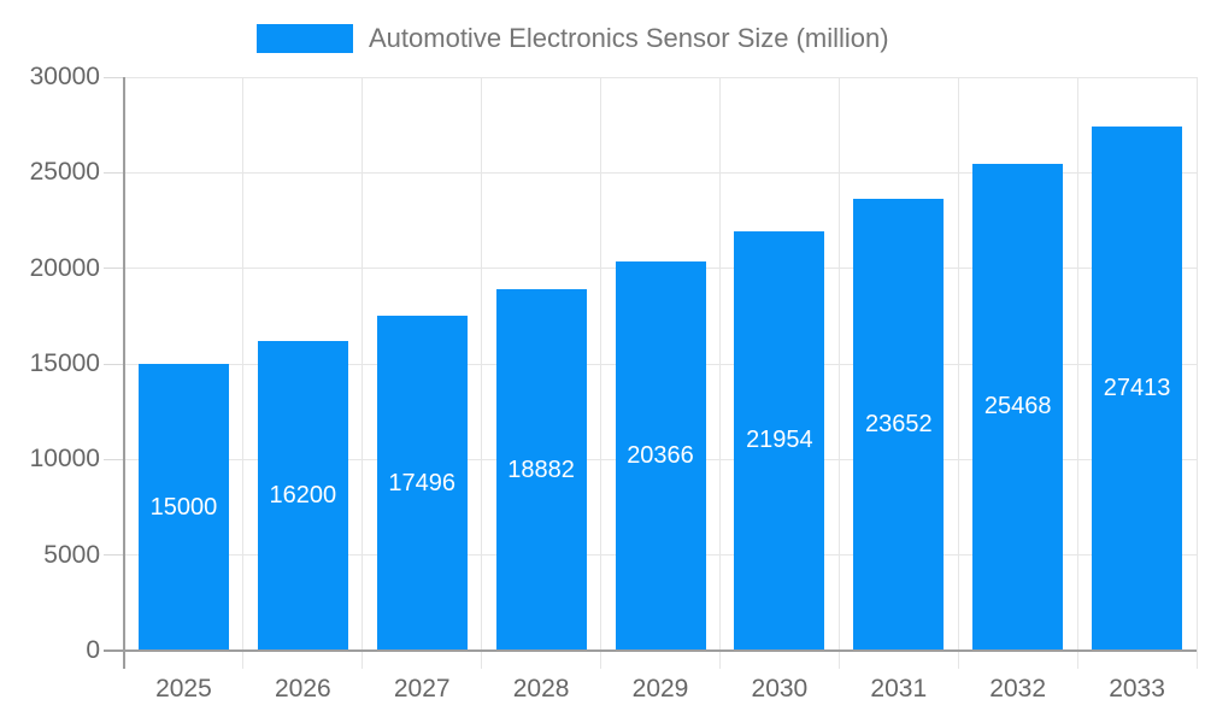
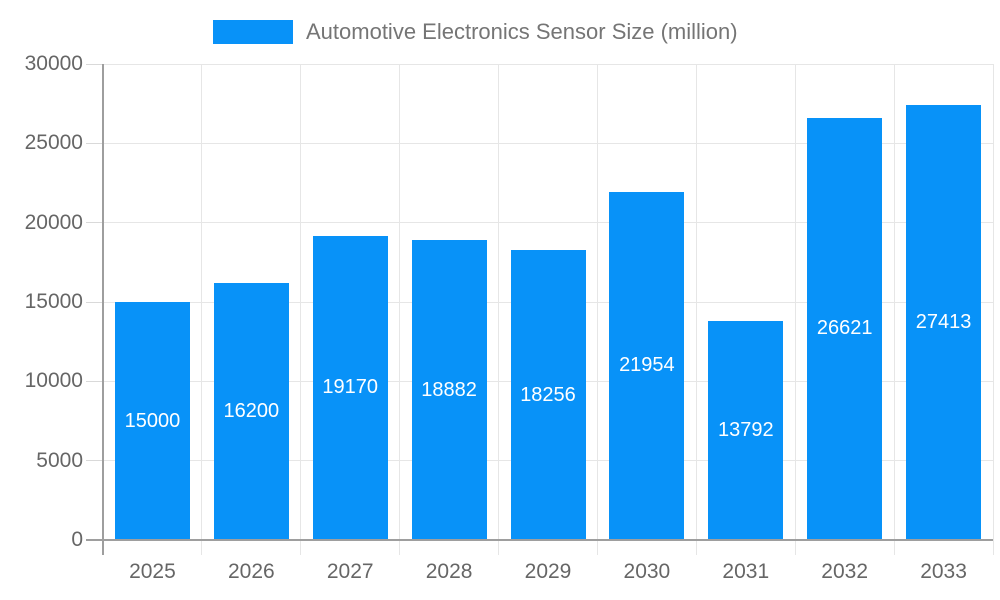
2027: 17496 -> 19170
2029: 20366 -> 18256
2031: 23652 -> 13792
2032: 25468 -> 26621
